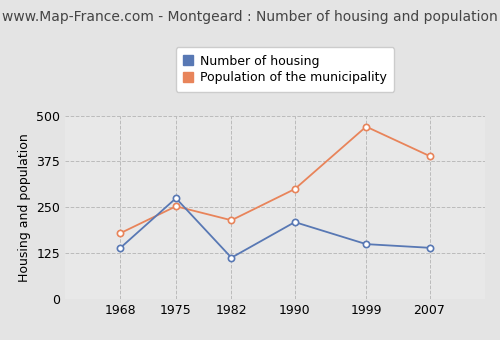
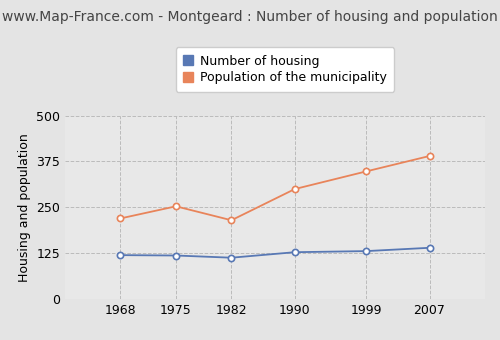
Number of housing/1968: 140 -> 120
Population of the municipality/1968: 180 -> 220
Number of housing/1975: 275 -> 119
Number of housing/1990: 210 -> 128
Number of housing/1999: 150 -> 131
Population of the municipality/1999: 470 -> 348
